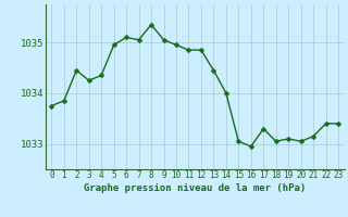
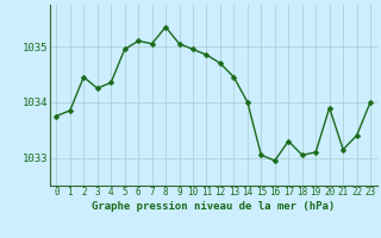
12: 1034.85 -> 1034.70
20: 1033.05 -> 1033.90
23: 1033.40 -> 1034.00
